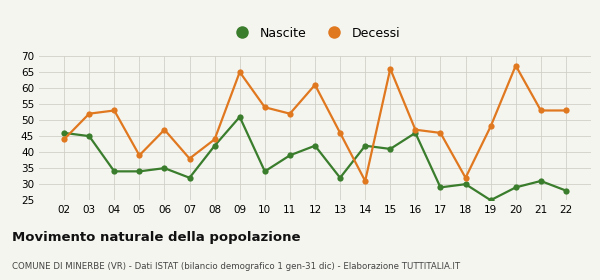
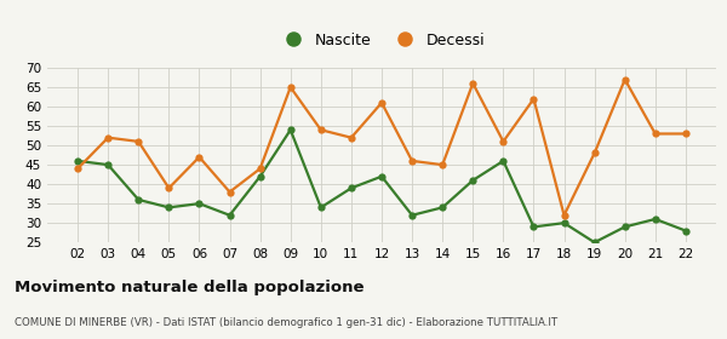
Nascite/04: 34 -> 36
Decessi/04: 53 -> 51
Nascite/09: 51 -> 54
Nascite/14: 42 -> 34
Decessi/14: 31 -> 45
Decessi/16: 47 -> 51
Decessi/17: 46 -> 62
